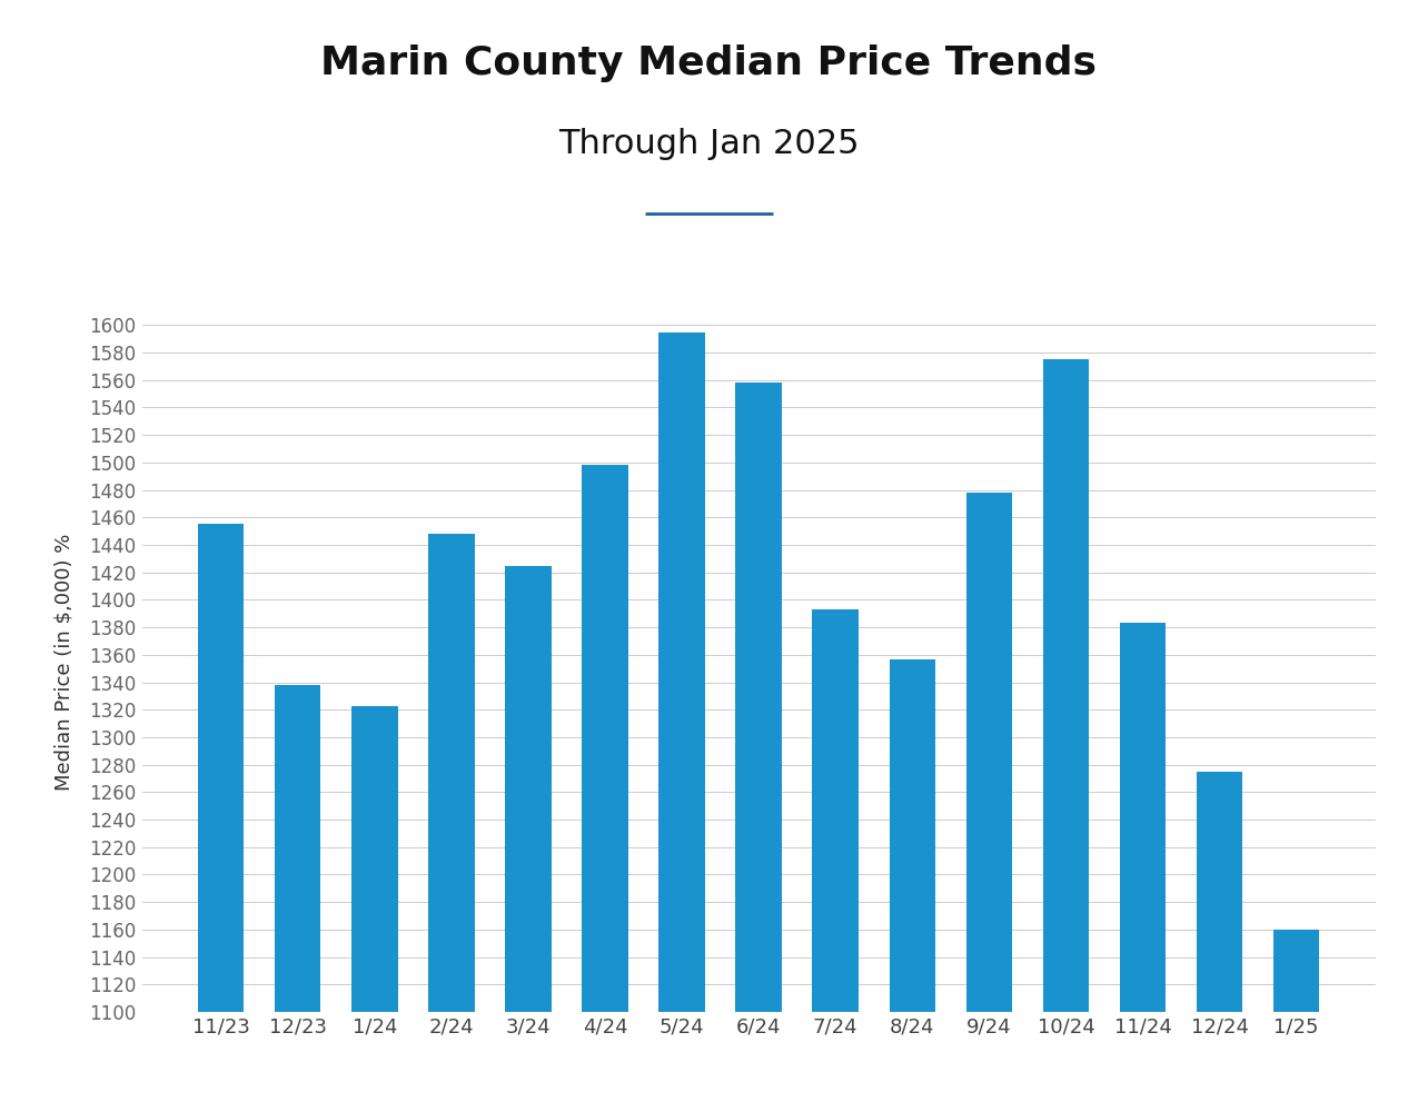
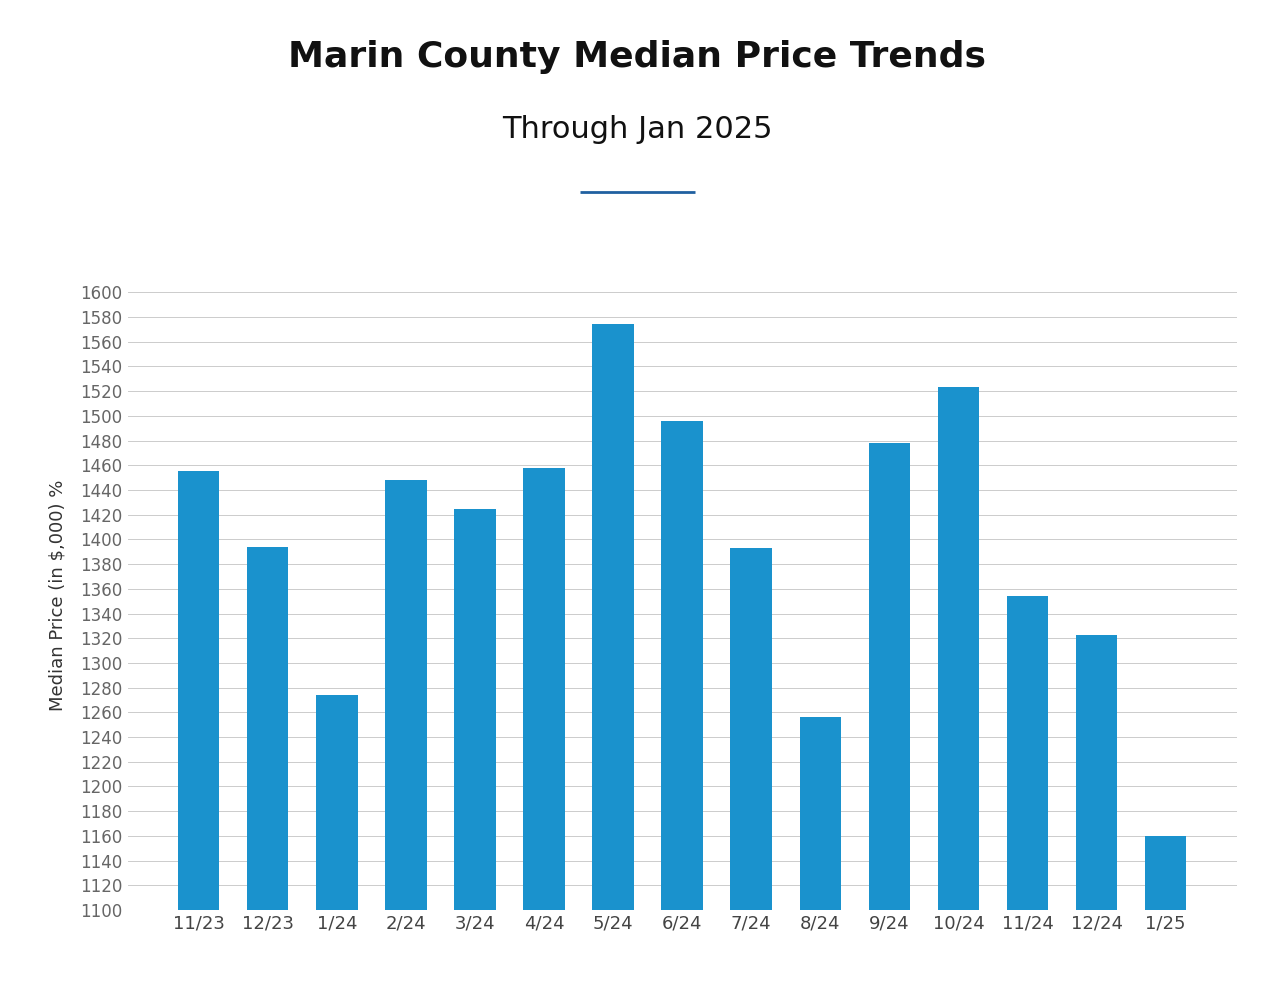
12/23: 1338 -> 1394
1/24: 1323 -> 1274
4/24: 1498 -> 1458
5/24: 1595 -> 1574
6/24: 1558 -> 1496
8/24: 1357 -> 1256
10/24: 1575 -> 1523
11/24: 1383 -> 1354
12/24: 1275 -> 1323
